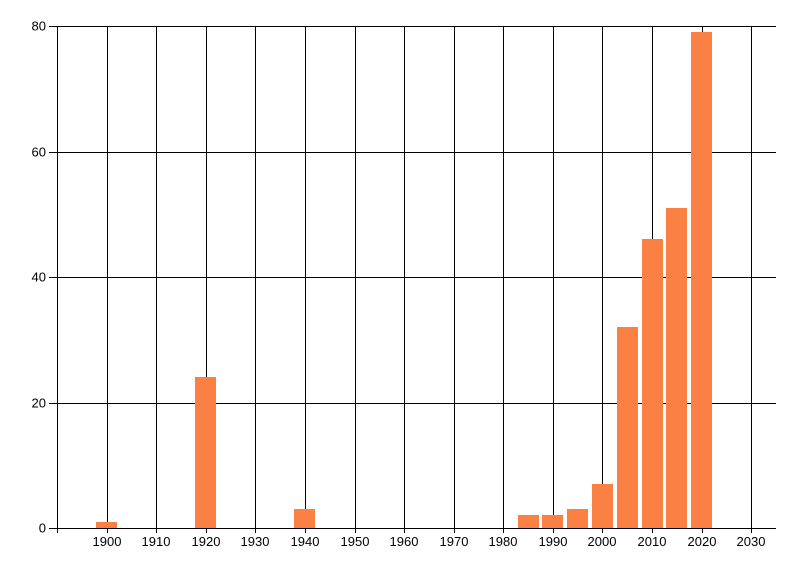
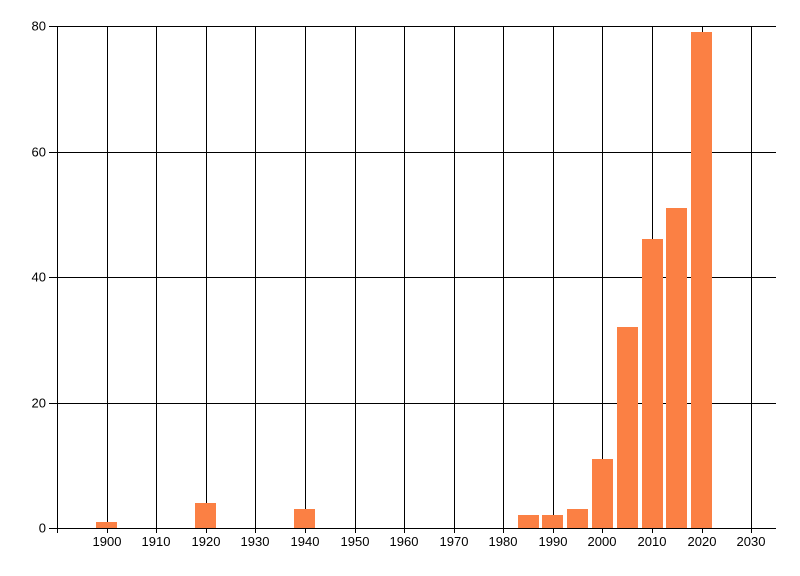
1920: 24 -> 4
2000: 7 -> 11
